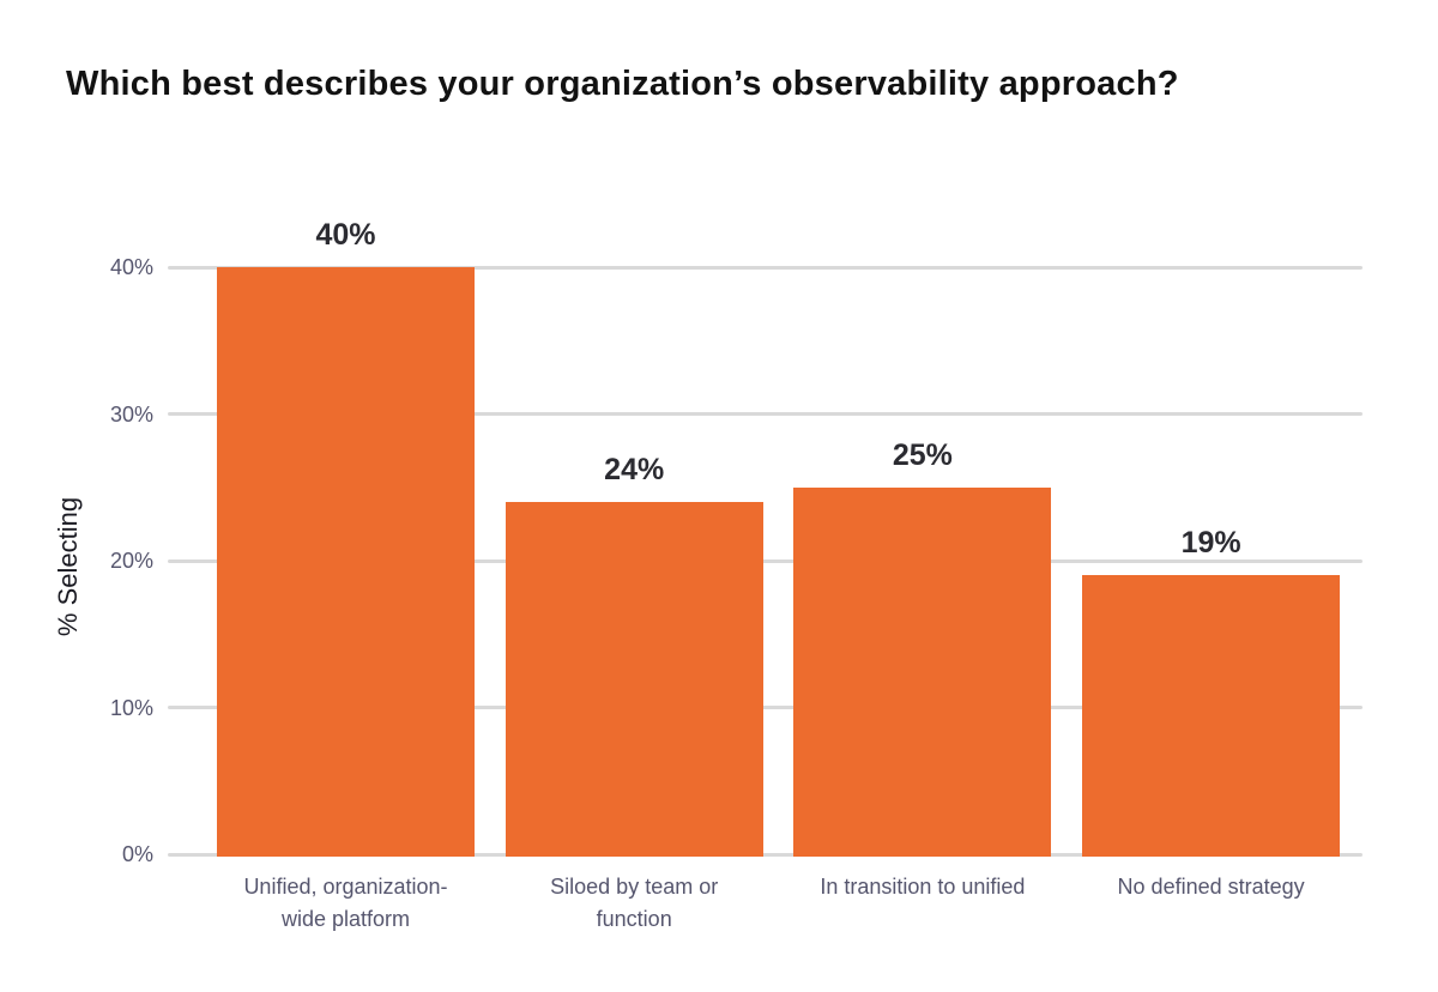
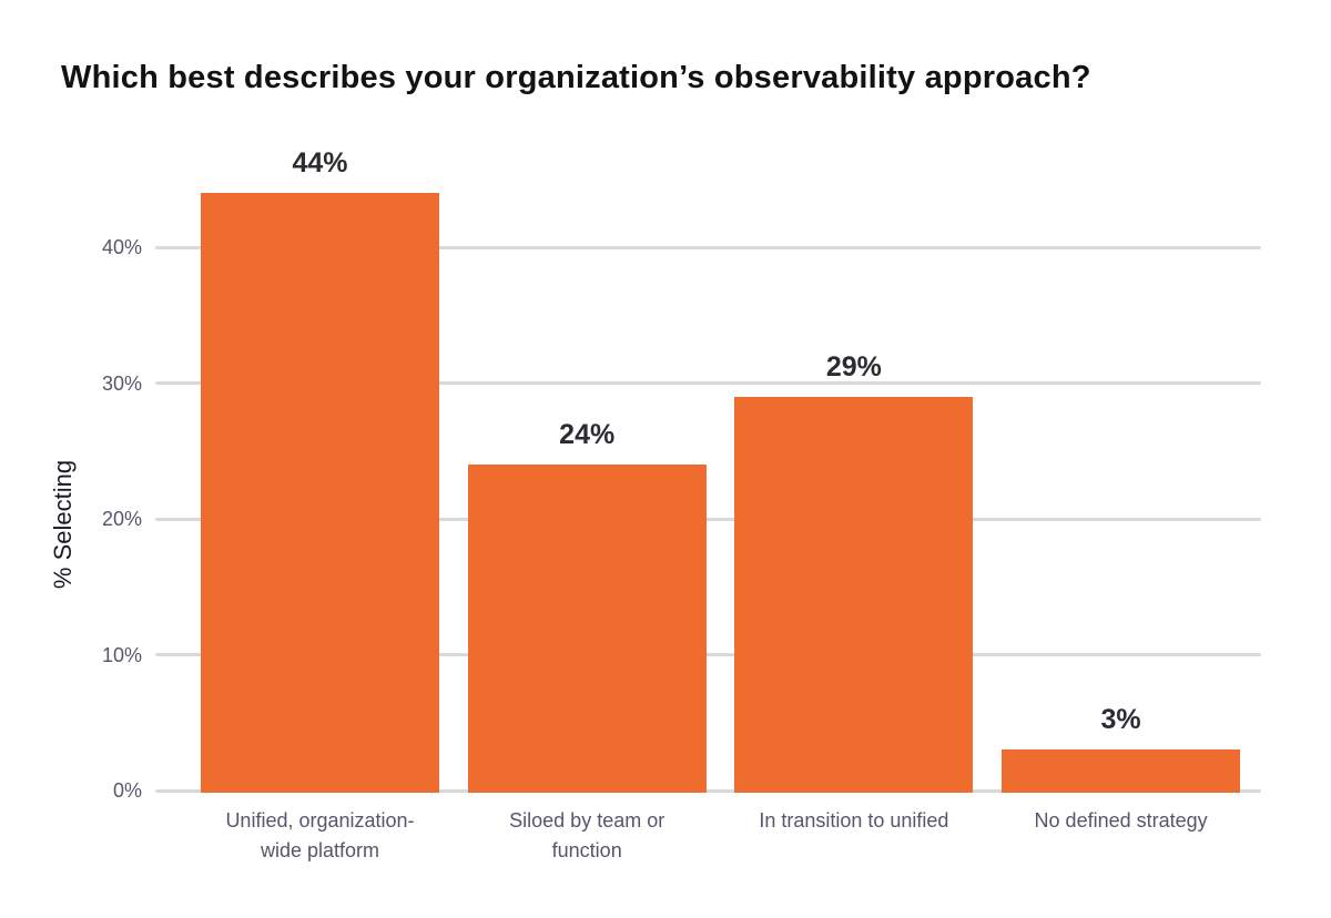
Unified, organization-wide platform: 40% -> 44%
In transition to unified: 25% -> 29%
No defined strategy: 19% -> 3%
